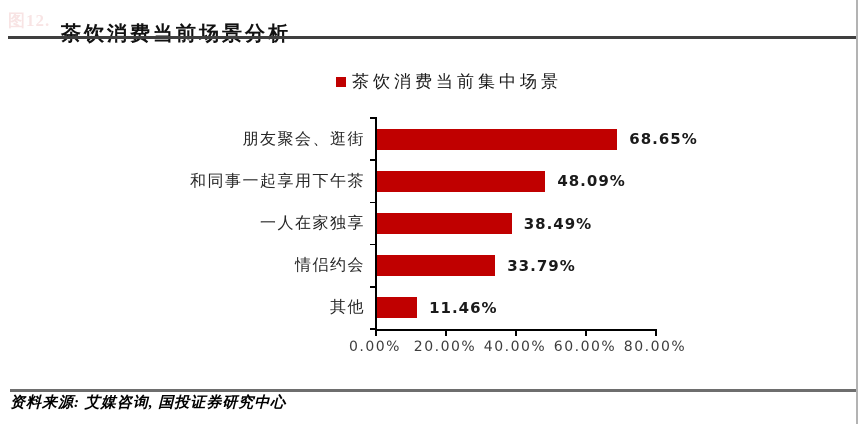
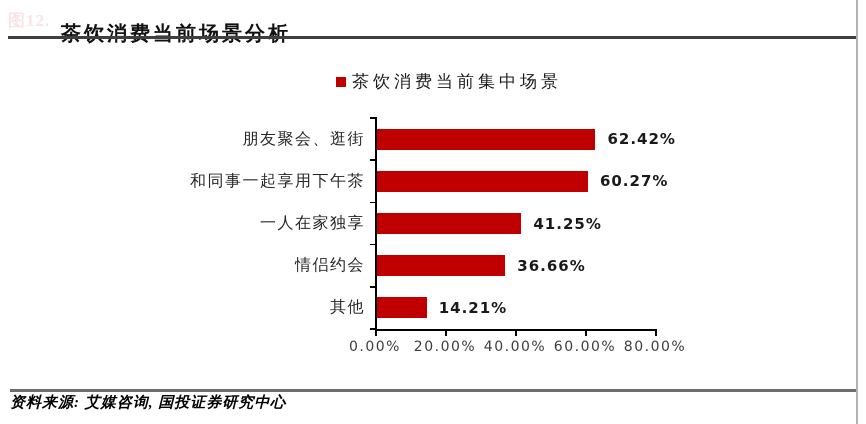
朋友聚会、逛街: 68.65% -> 62.42%
和同事一起享用下午茶: 48.09% -> 60.27%
一人在家独享: 38.49% -> 41.25%
情侣约会: 33.79% -> 36.66%
其他: 11.46% -> 14.21%
